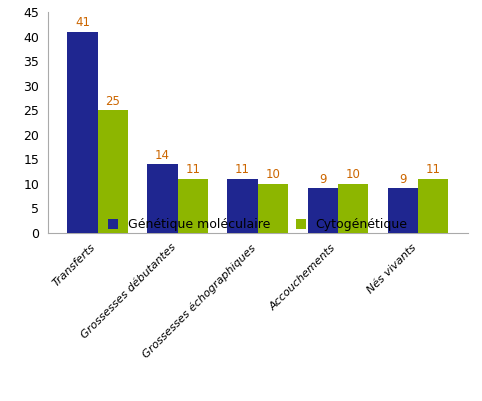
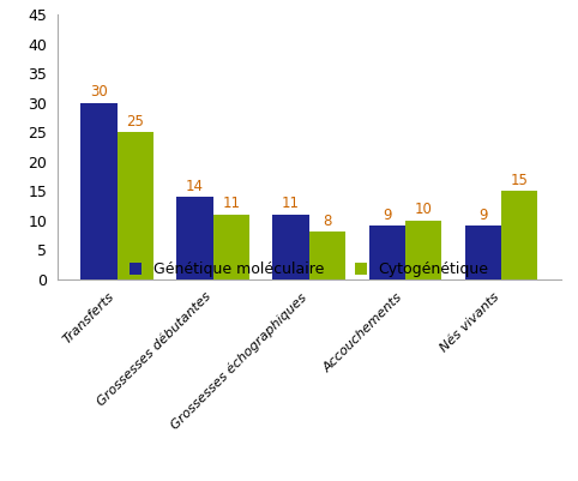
Génétique moléculaire/Transferts: 41 -> 30
Cytogénétique/Grossesses échographiques: 10 -> 8
Cytogénétique/Nés vivants: 11 -> 15
